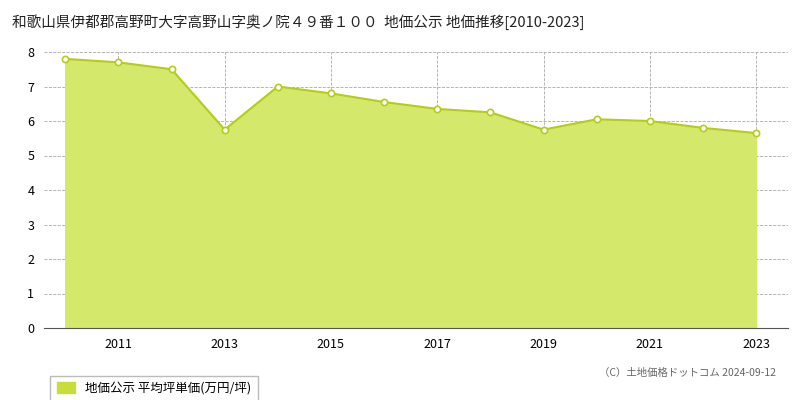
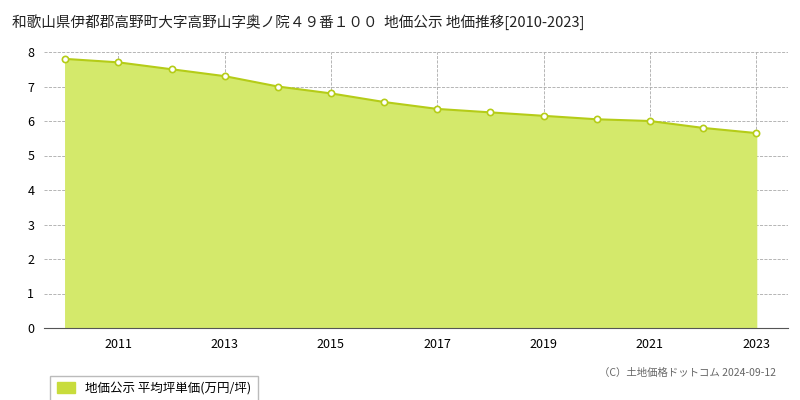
2013: 5.75 -> 7.30
2019: 5.75 -> 6.15
